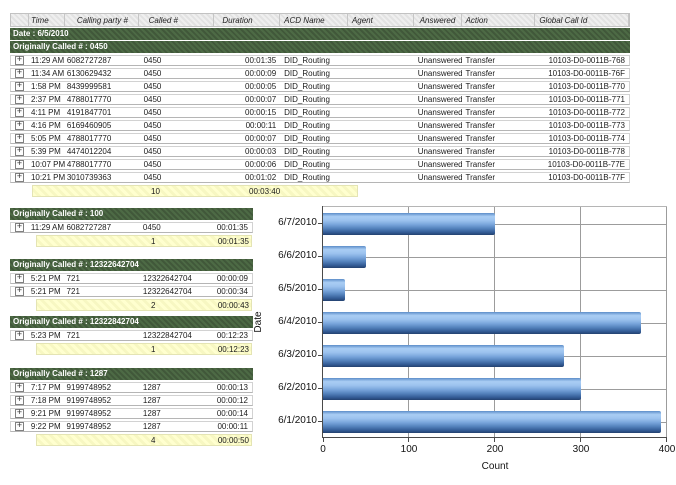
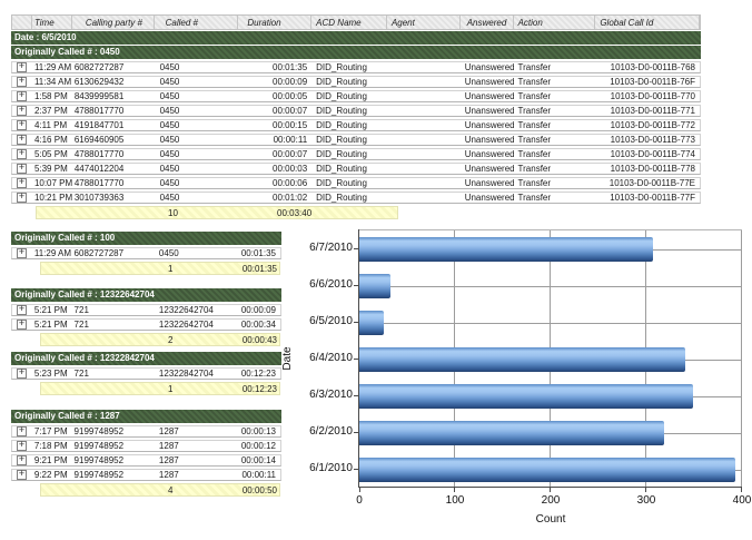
6/7/2010: 200 -> 310
6/6/2010: 50 -> 30
6/4/2010: 370 -> 340
6/3/2010: 280 -> 350
6/2/2010: 300 -> 320
